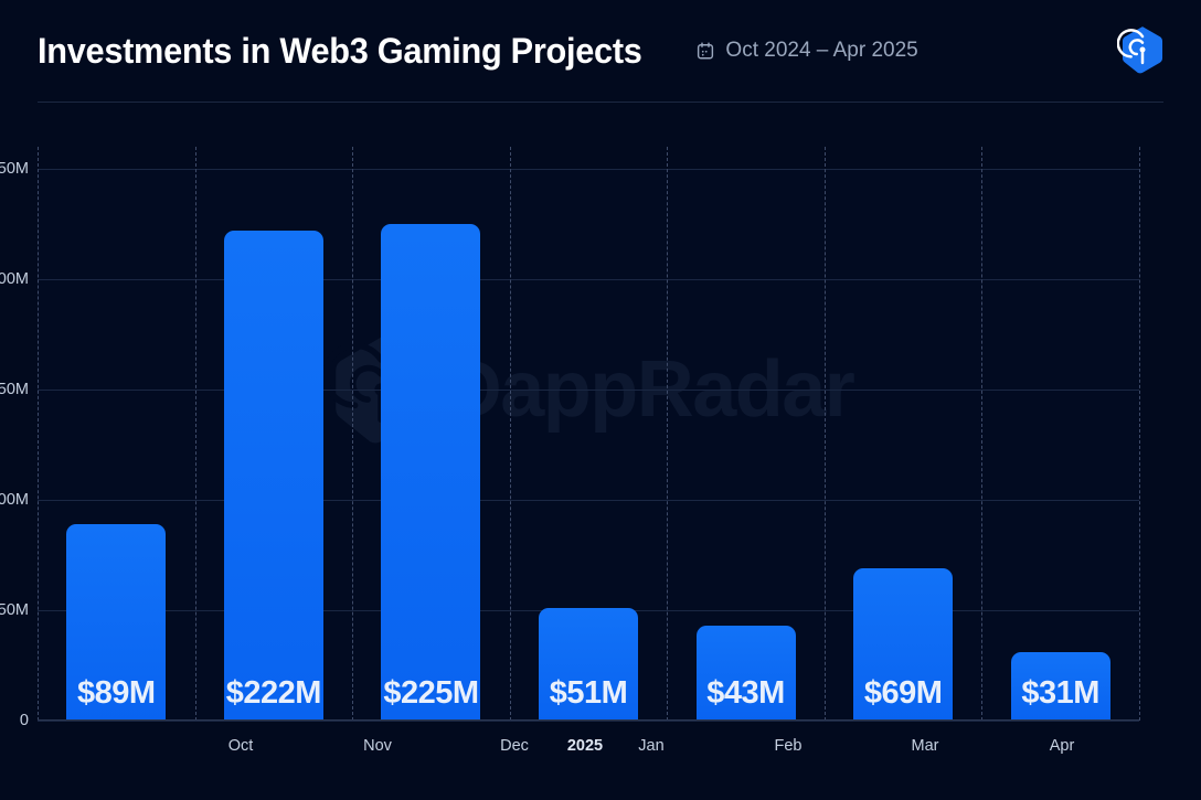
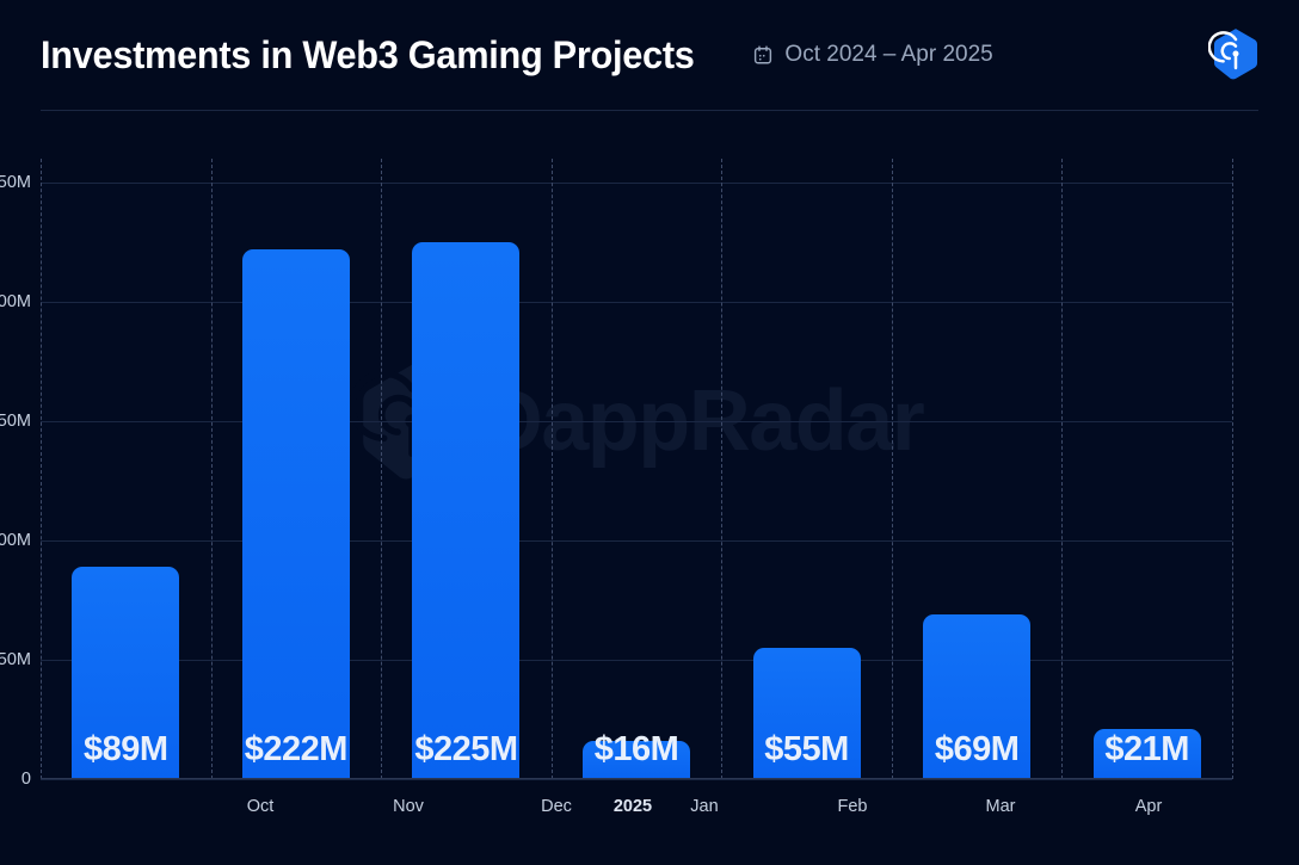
Jan: $51M -> $16M
Feb: $43M -> $55M
Apr: $31M -> $21M
